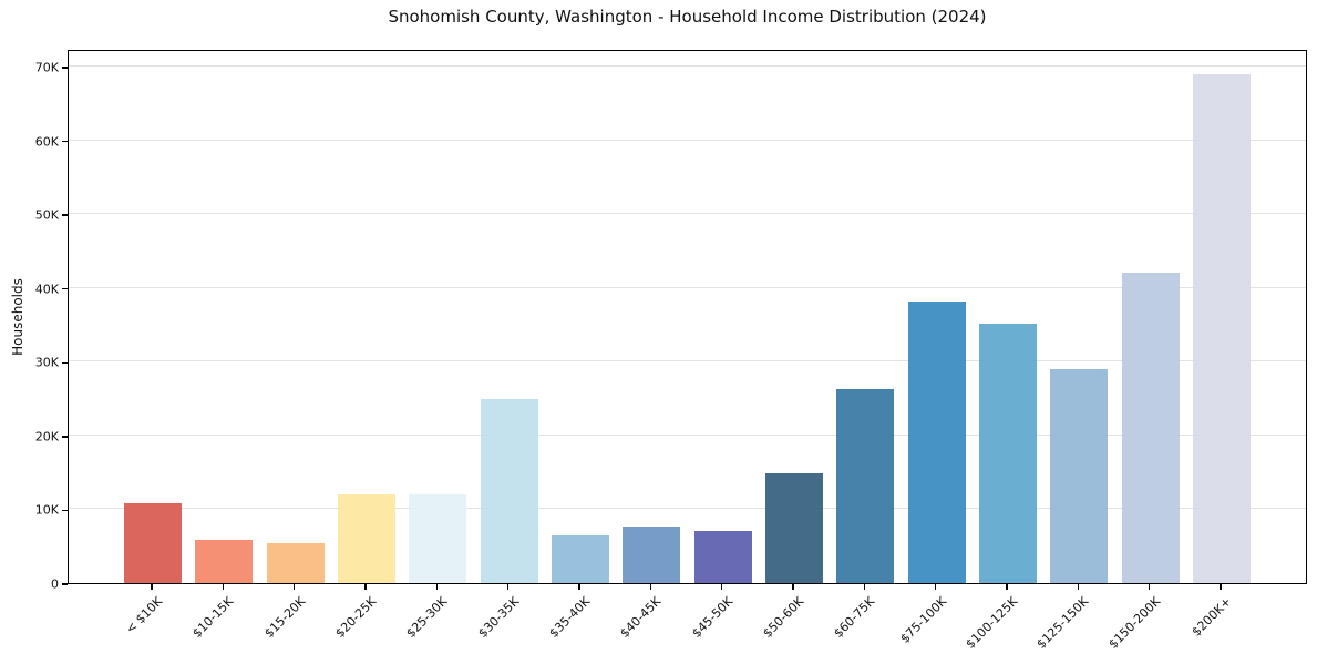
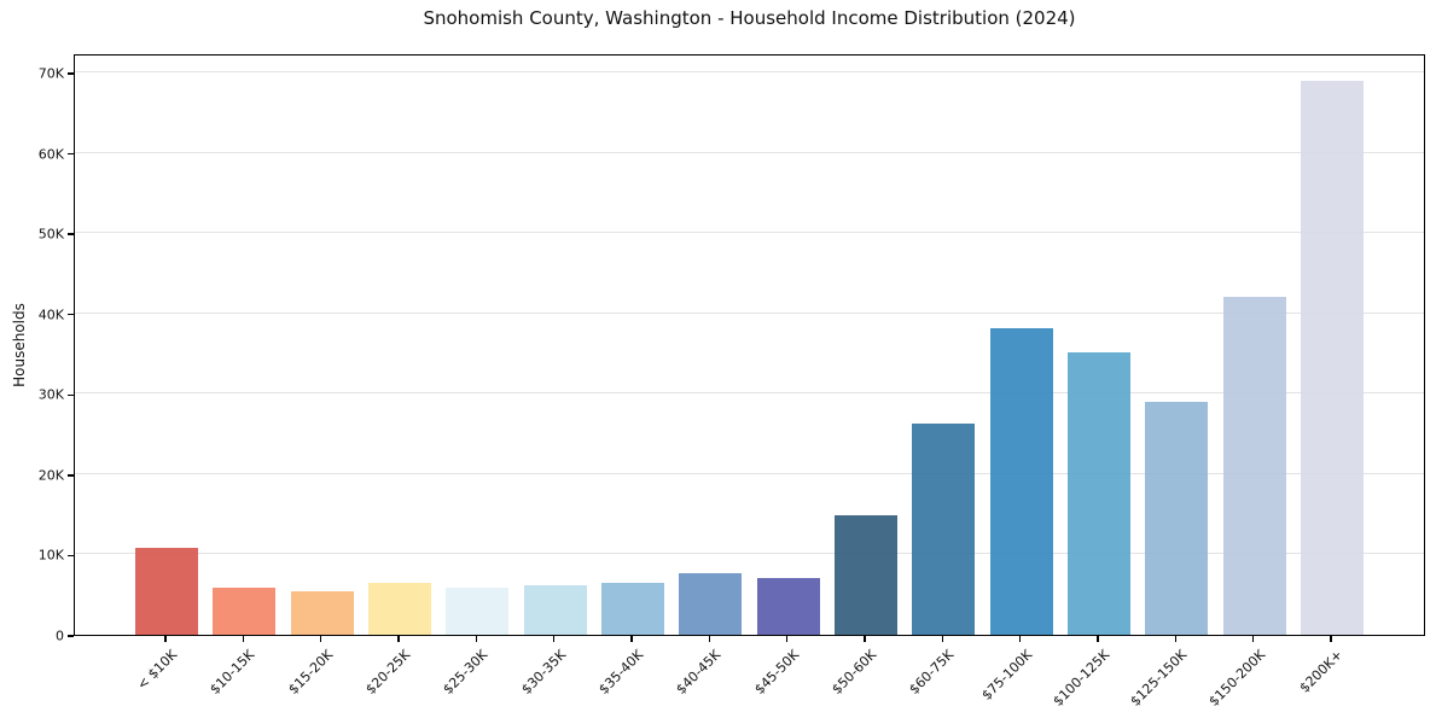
$20-25K: 12K -> 6K
$25-30K: 12K -> 6K
$30-35K: 25K -> 6K
